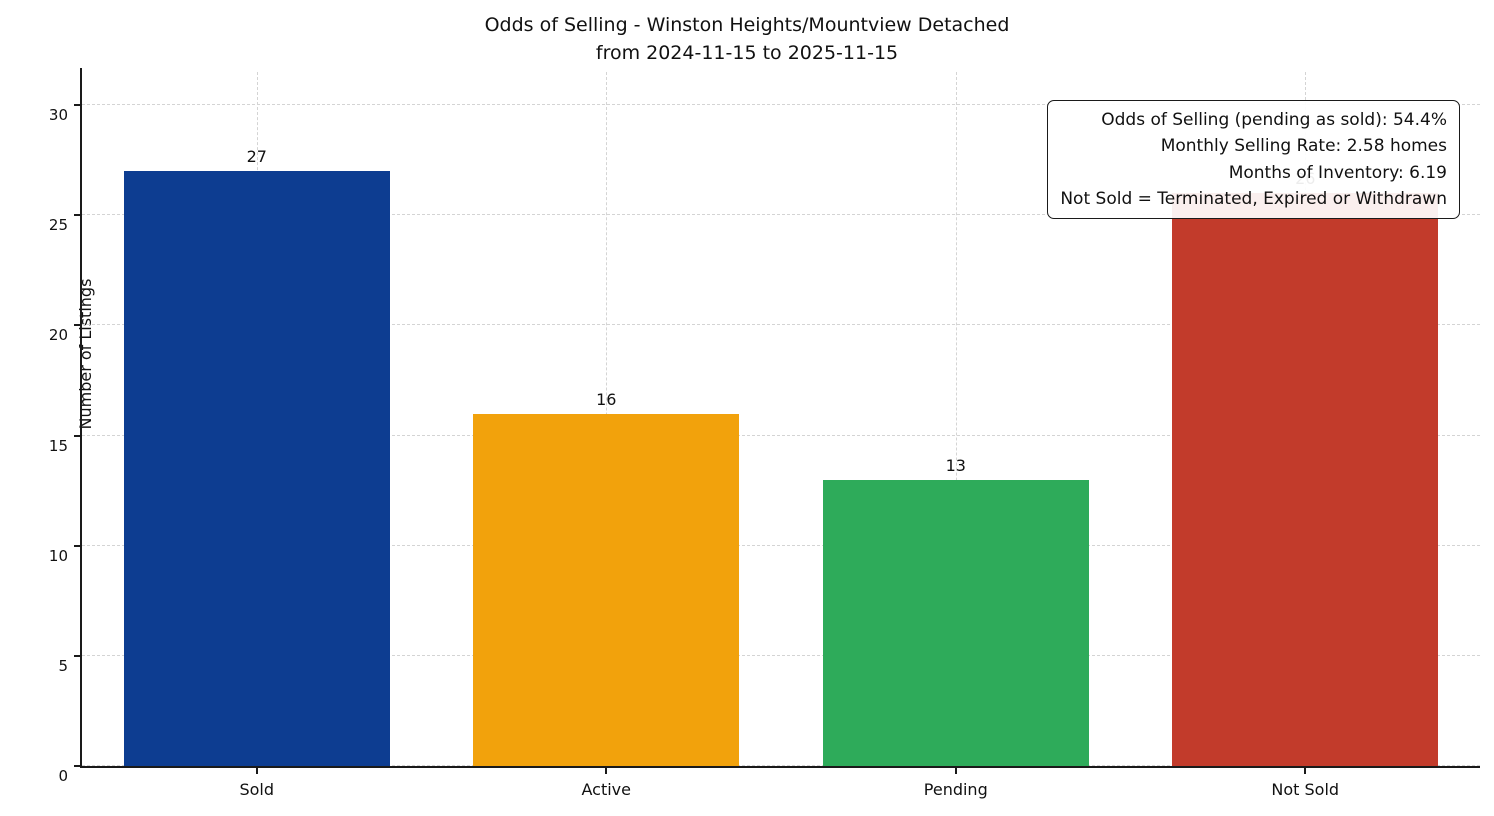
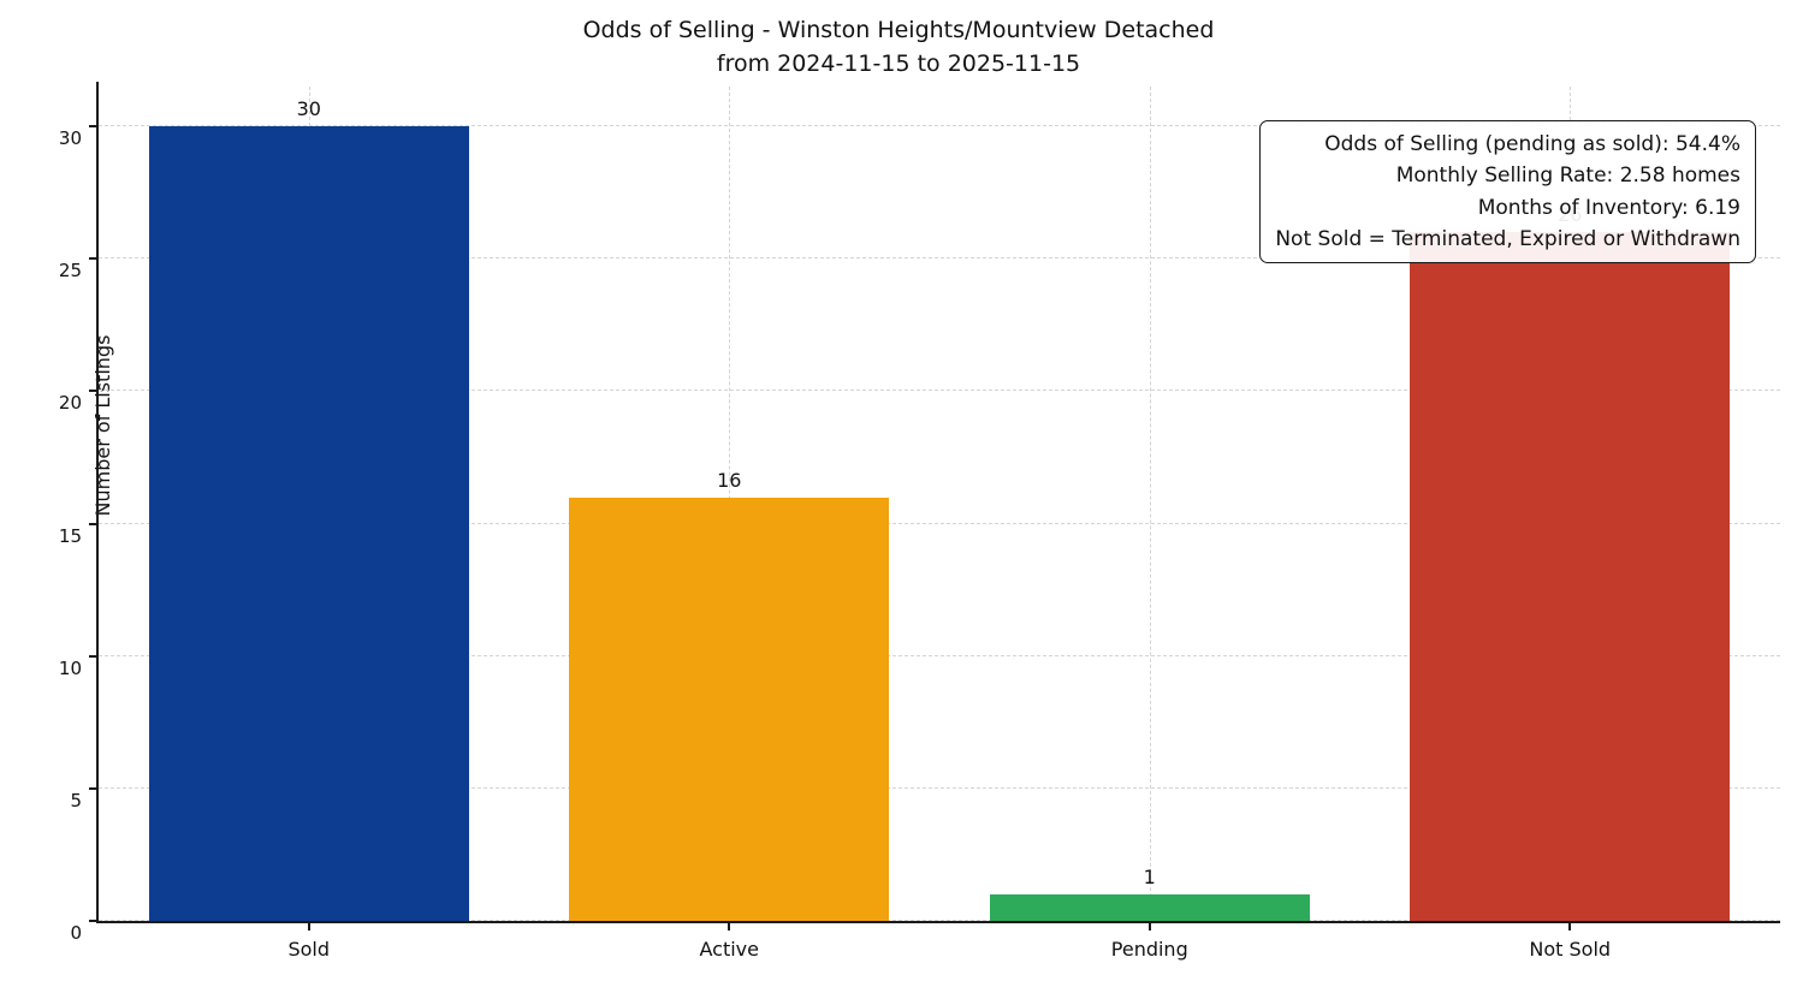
Sold: 27 -> 30
Pending: 13 -> 1
